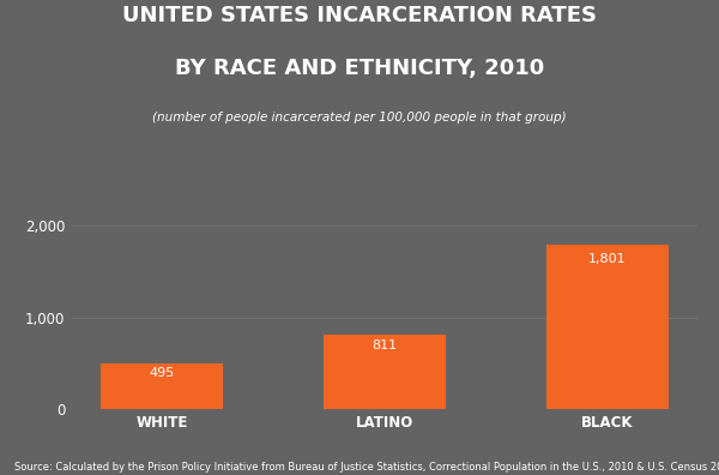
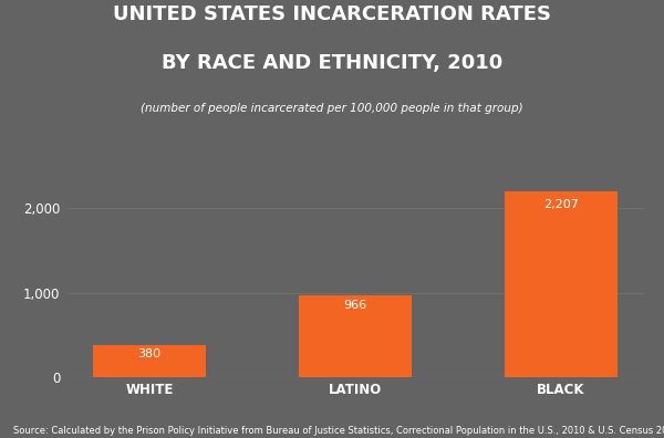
WHITE: 495 -> 380
LATINO: 811 -> 966
BLACK: 1,801 -> 2,207
